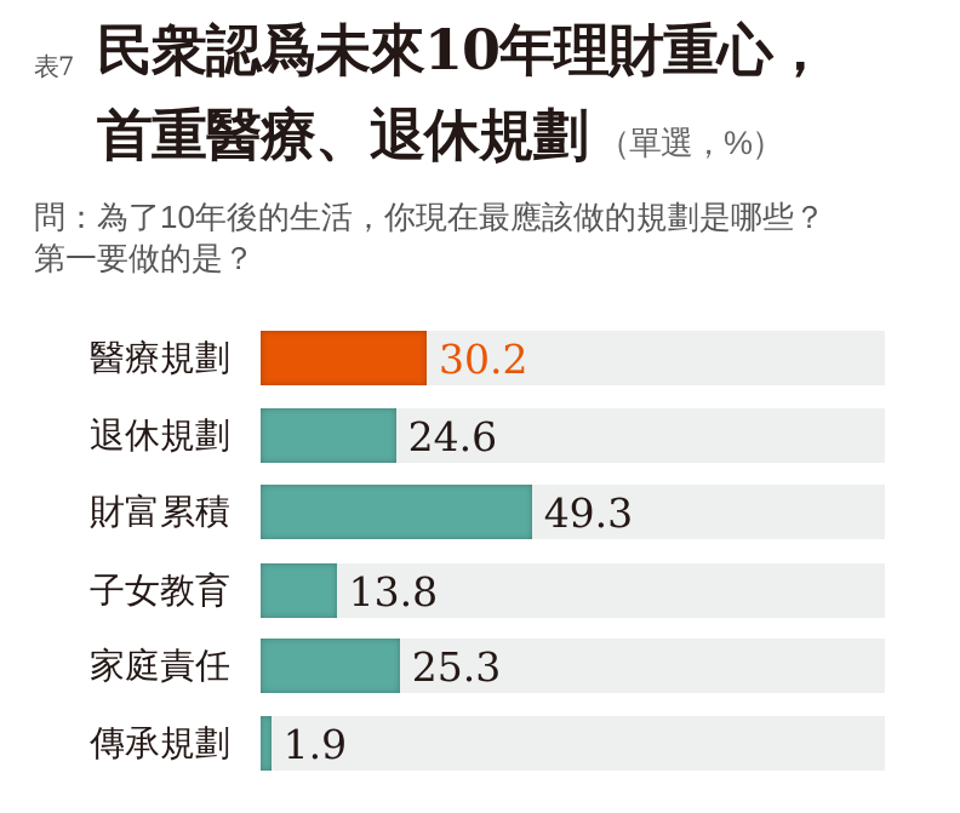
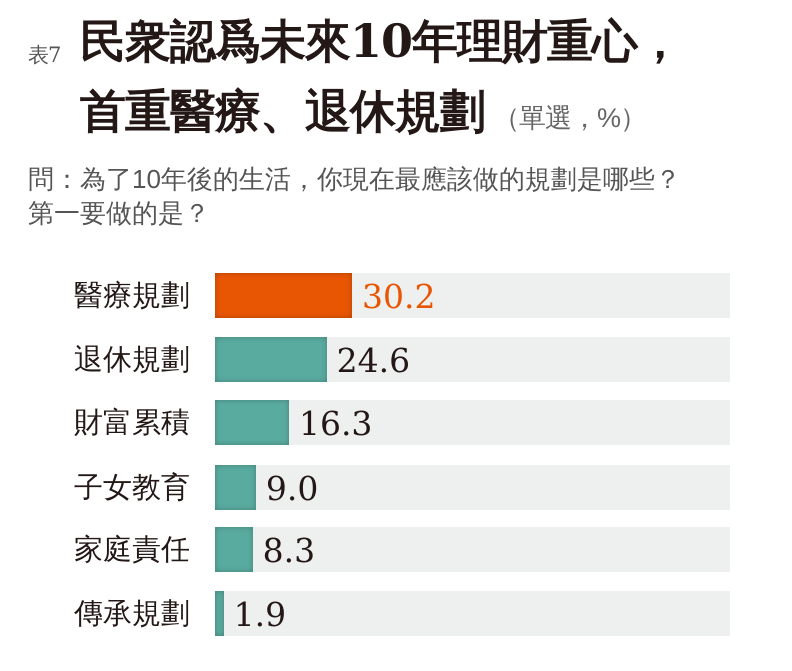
財富累積: 49.3 -> 16.3
子女教育: 13.8 -> 9.0
家庭責任: 25.3 -> 8.3
